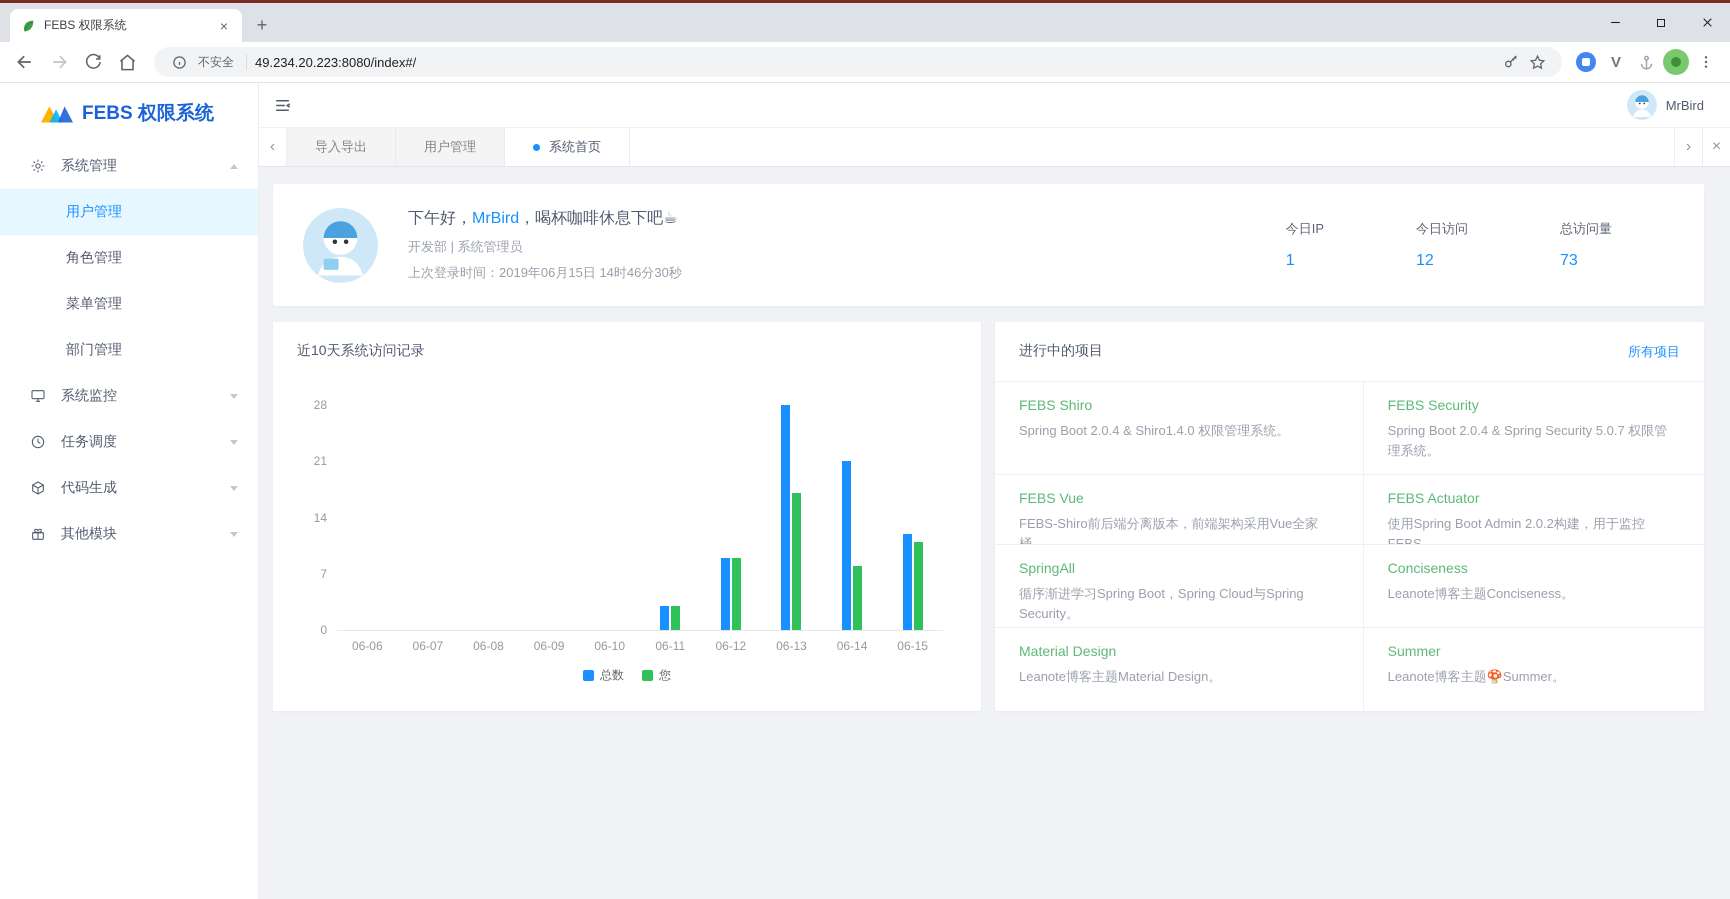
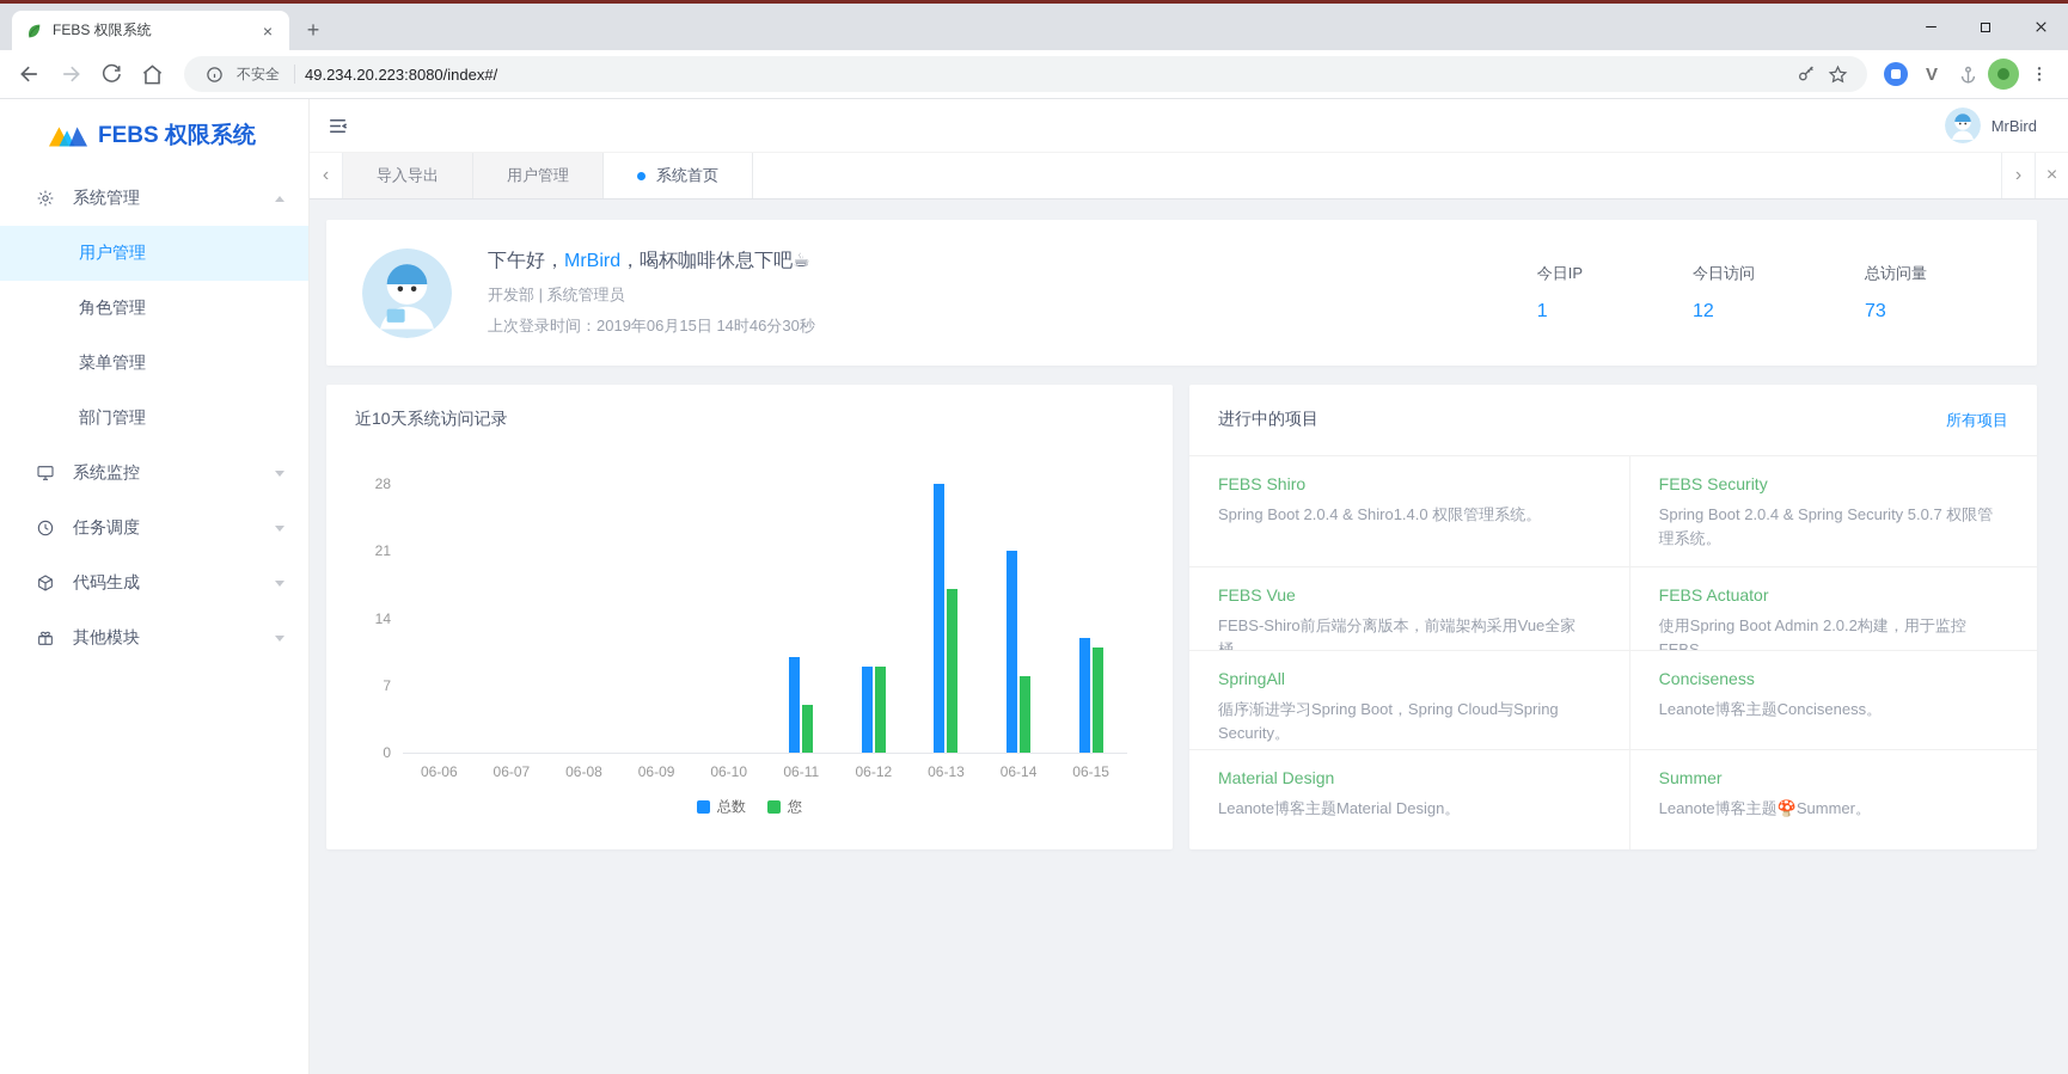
总数/06-11: 3 -> 10
您/06-11: 3 -> 5
